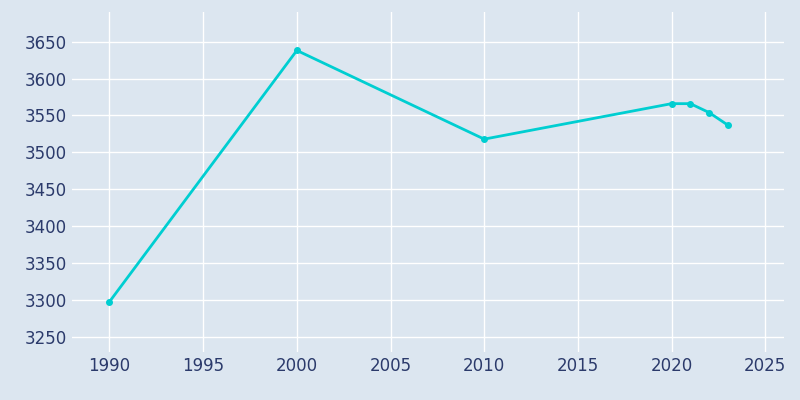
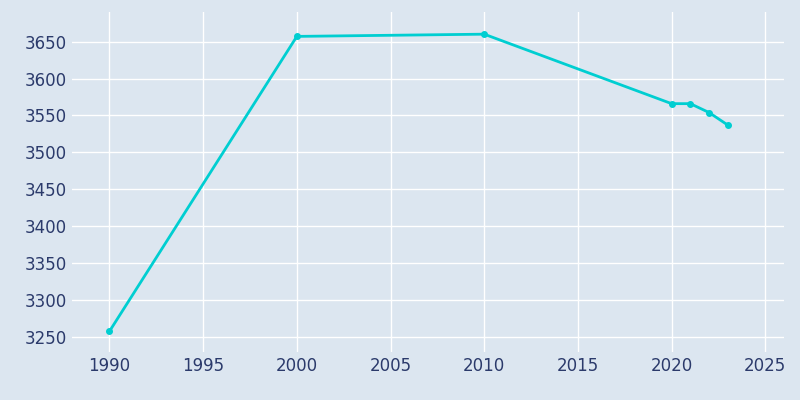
1990: 3298 -> 3258
2000: 3638 -> 3657
2010: 3518 -> 3660
